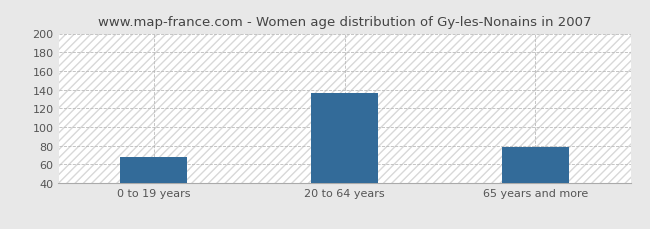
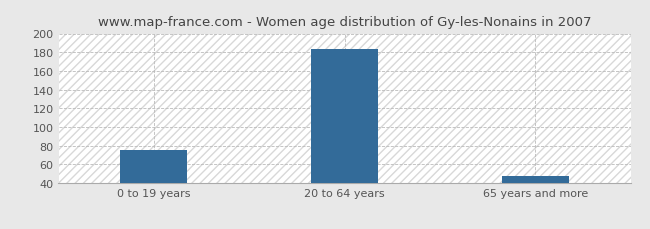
0 to 19 years: 68 -> 75
20 to 64 years: 136 -> 183
65 years and more: 78 -> 47
